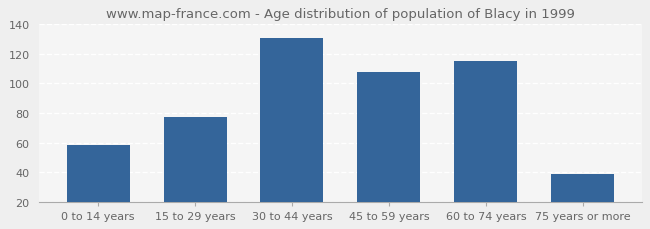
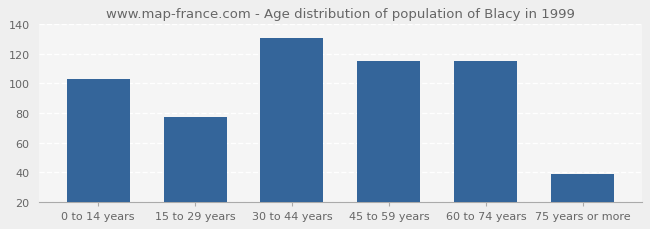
0 to 14 years: 58 -> 103
45 to 59 years: 108 -> 115
